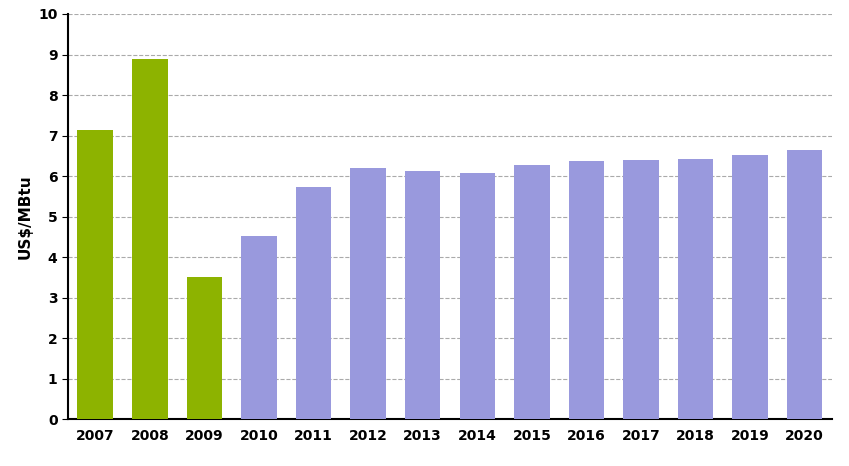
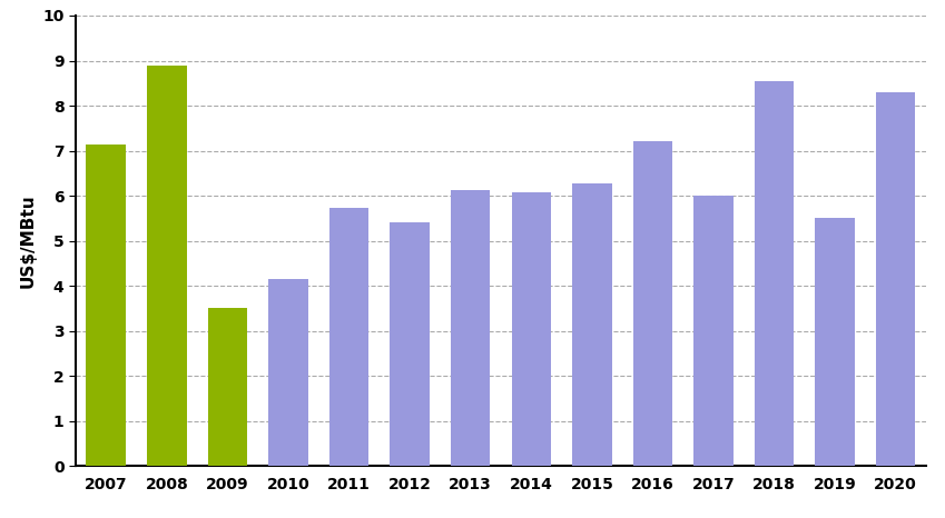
2010: 4.52 -> 4.15
2012: 6.20 -> 5.40
2016: 6.38 -> 7.20
2017: 6.40 -> 6.00
2018: 6.43 -> 8.55
2019: 6.52 -> 5.50
2020: 6.65 -> 8.30
